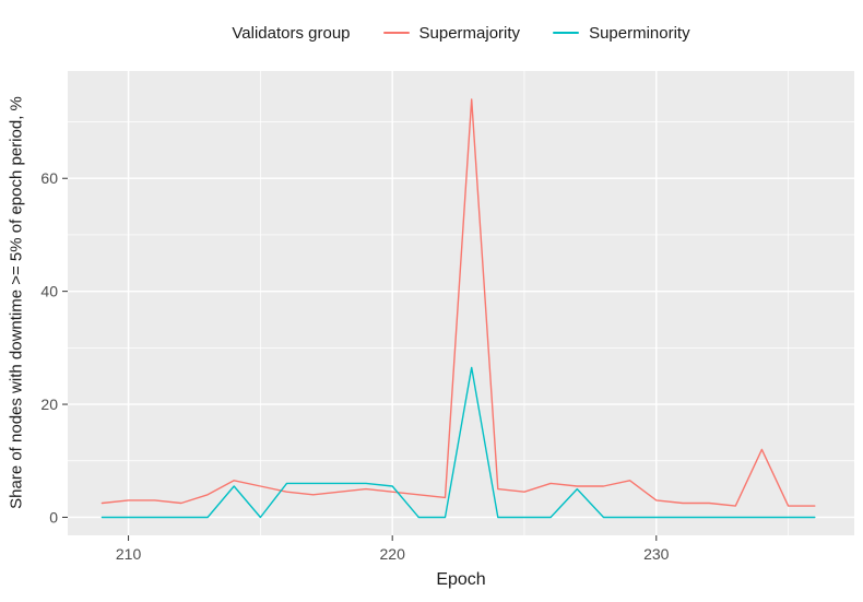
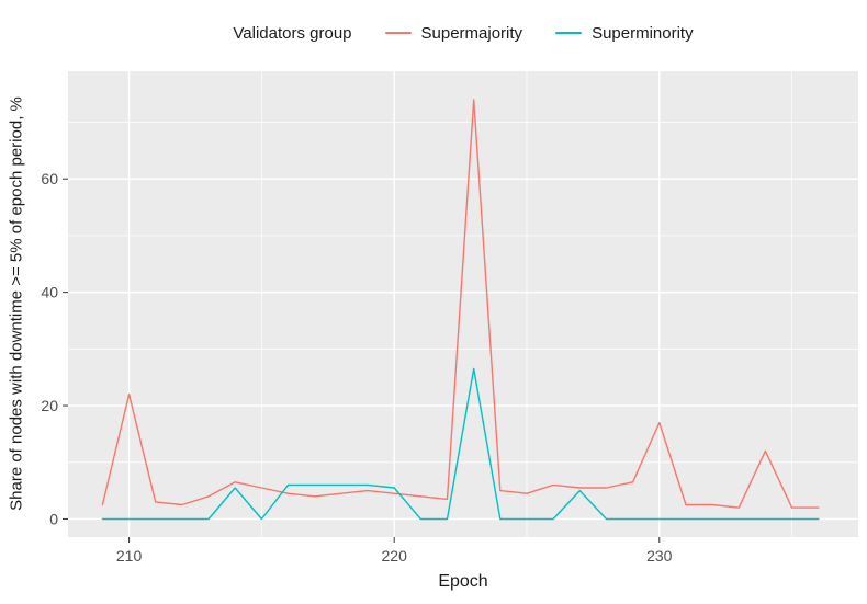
Supermajority/210: 3 -> 22
Supermajority/230: 3 -> 17
